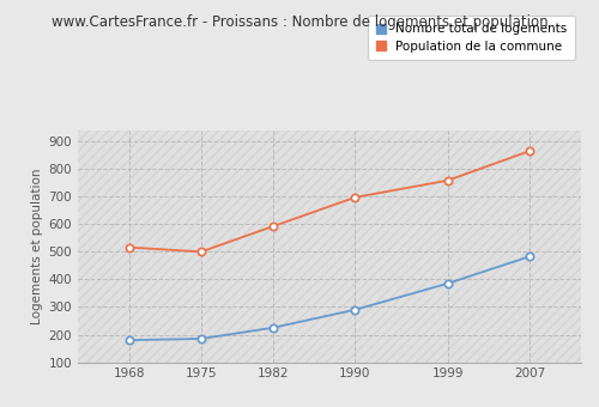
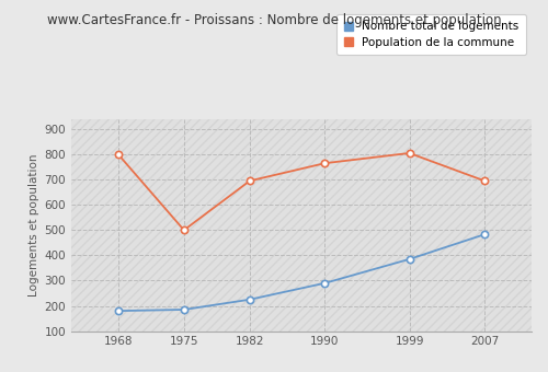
Population de la commune/1968: 516 -> 800
Population de la commune/1982: 592 -> 695
Population de la commune/1990: 697 -> 765
Population de la commune/1999: 758 -> 805
Population de la commune/2007: 865 -> 695
